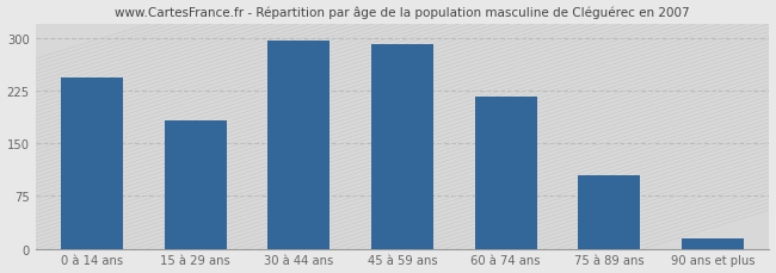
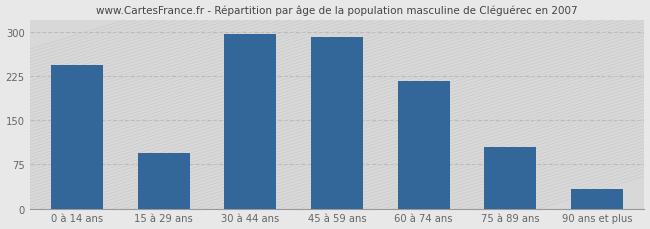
15 à 29 ans: 183 -> 94
90 ans et plus: 15 -> 34
